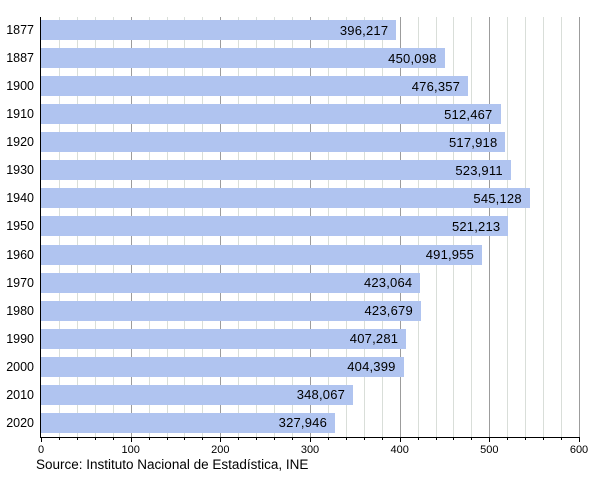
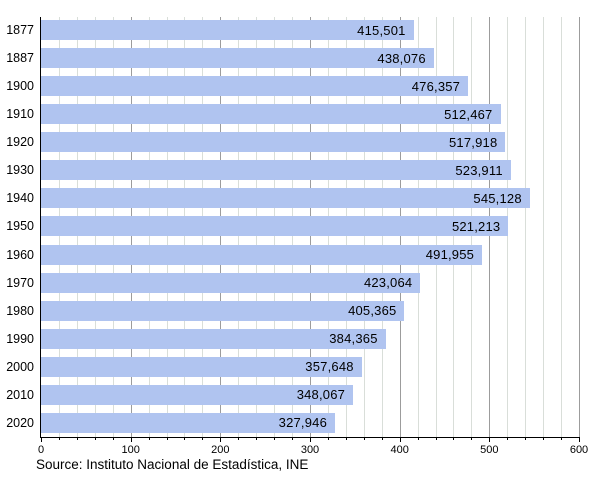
1877: 396,217 -> 415,501
1887: 450,098 -> 438,076
1980: 423,679 -> 405,365
1990: 407,281 -> 384,365
2000: 404,399 -> 357,648
